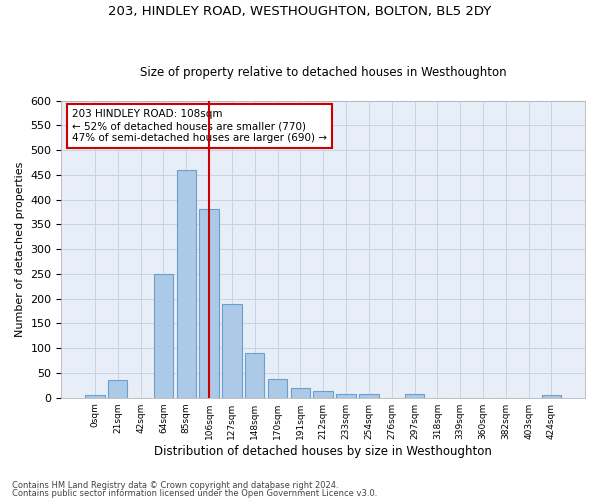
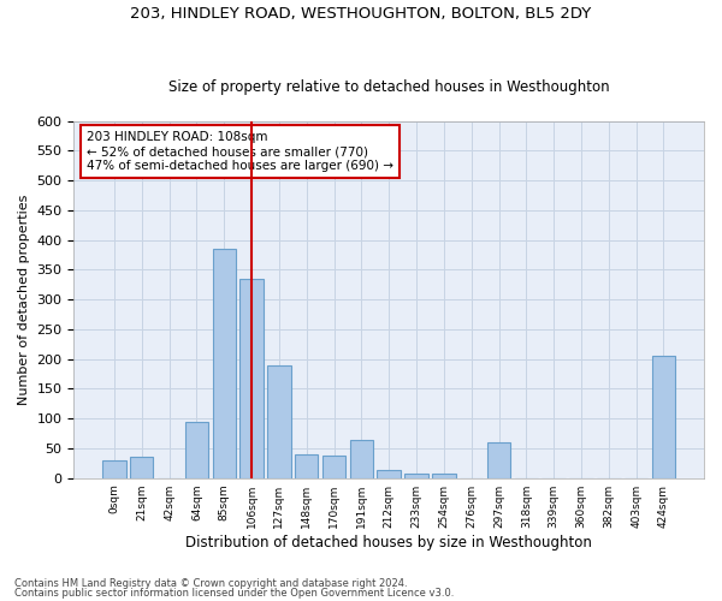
0sqm: 5 -> 30
64sqm: 250 -> 95
85sqm: 460 -> 385
106sqm: 380 -> 335
148sqm: 90 -> 40
191sqm: 20 -> 65
297sqm: 7 -> 60
424sqm: 5 -> 205
